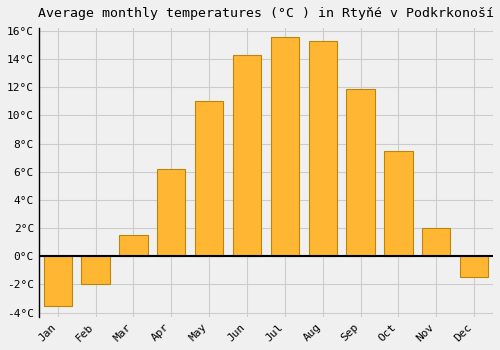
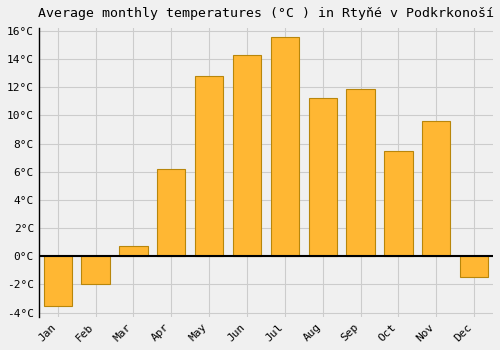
Mar: 1.5°C -> 0.7°C
May: 11.0°C -> 12.8°C
Aug: 15.3°C -> 11.2°C
Nov: 2.0°C -> 9.6°C
